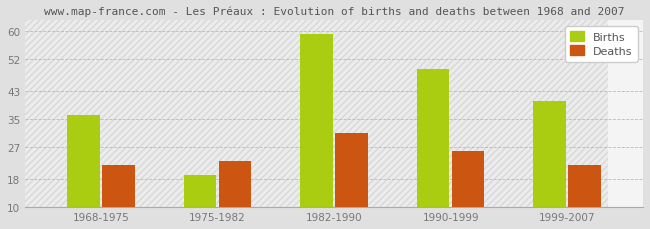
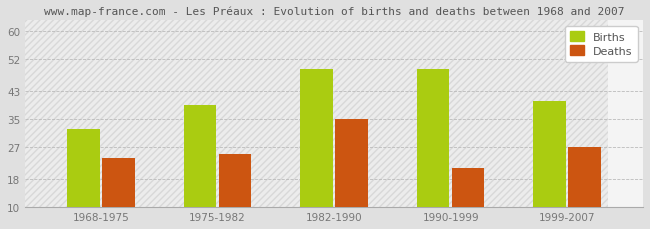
Births/1968-1975: 36 -> 32
Deaths/1968-1975: 22 -> 24
Births/1975-1982: 19 -> 39
Deaths/1975-1982: 23 -> 25
Births/1982-1990: 59 -> 49
Deaths/1982-1990: 31 -> 35
Deaths/1990-1999: 26 -> 21
Deaths/1999-2007: 22 -> 27
